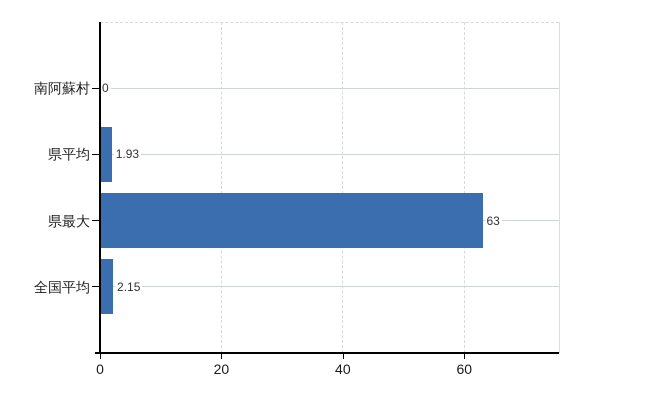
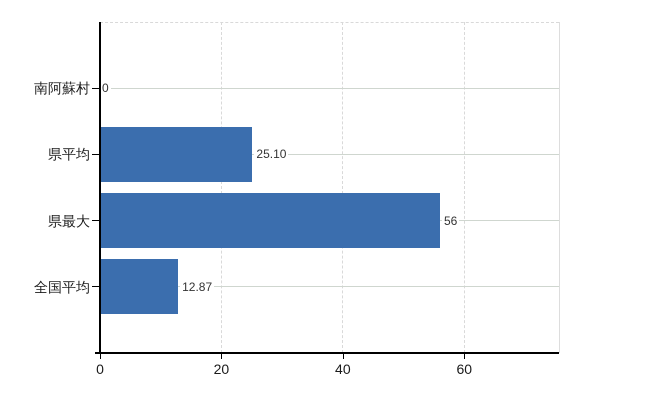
県平均: 1.93 -> 25.10
県最大: 63 -> 56
全国平均: 2.15 -> 12.87
